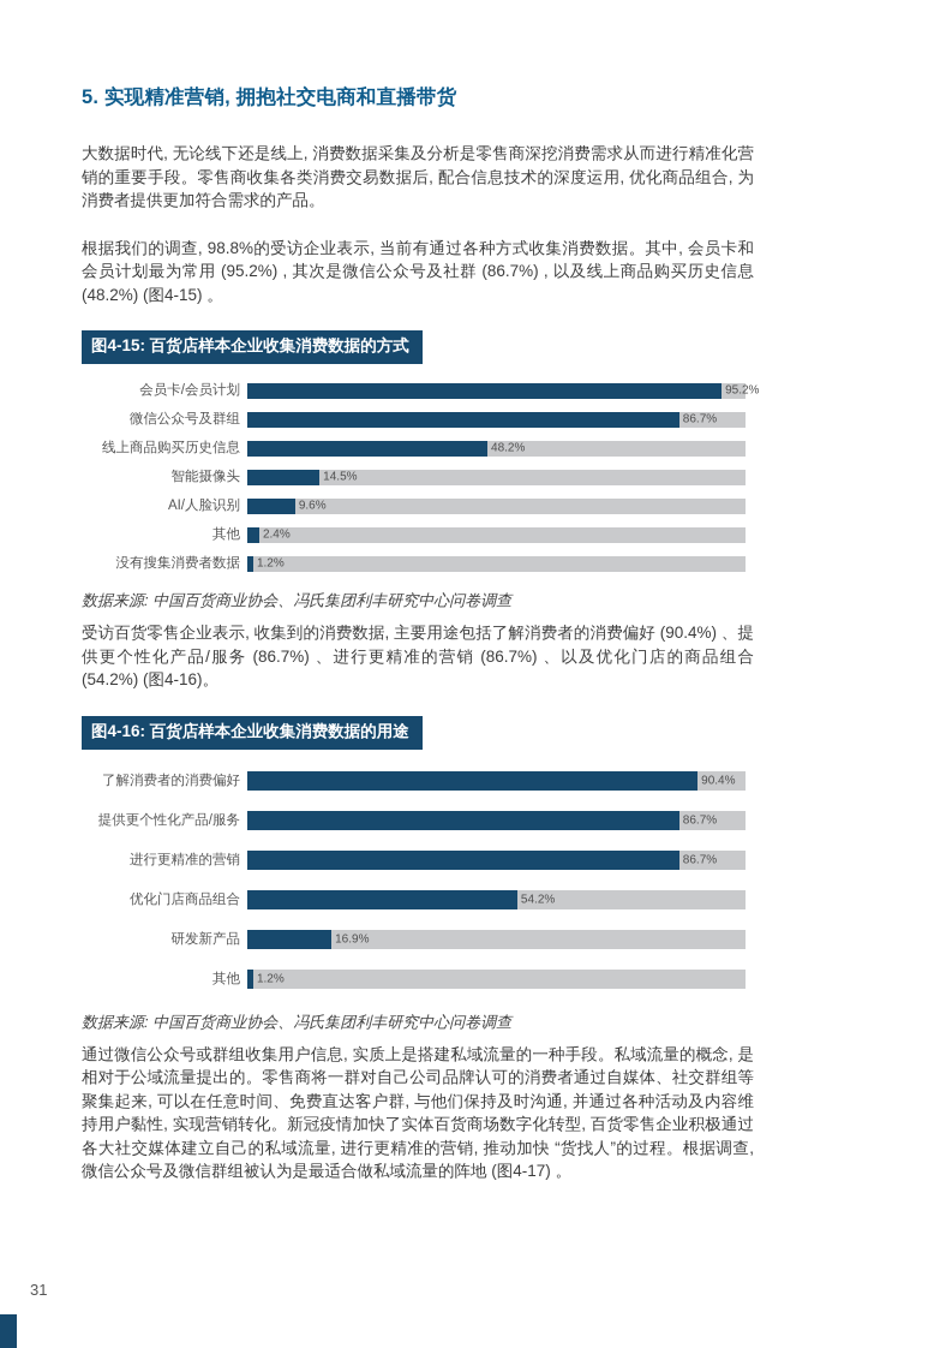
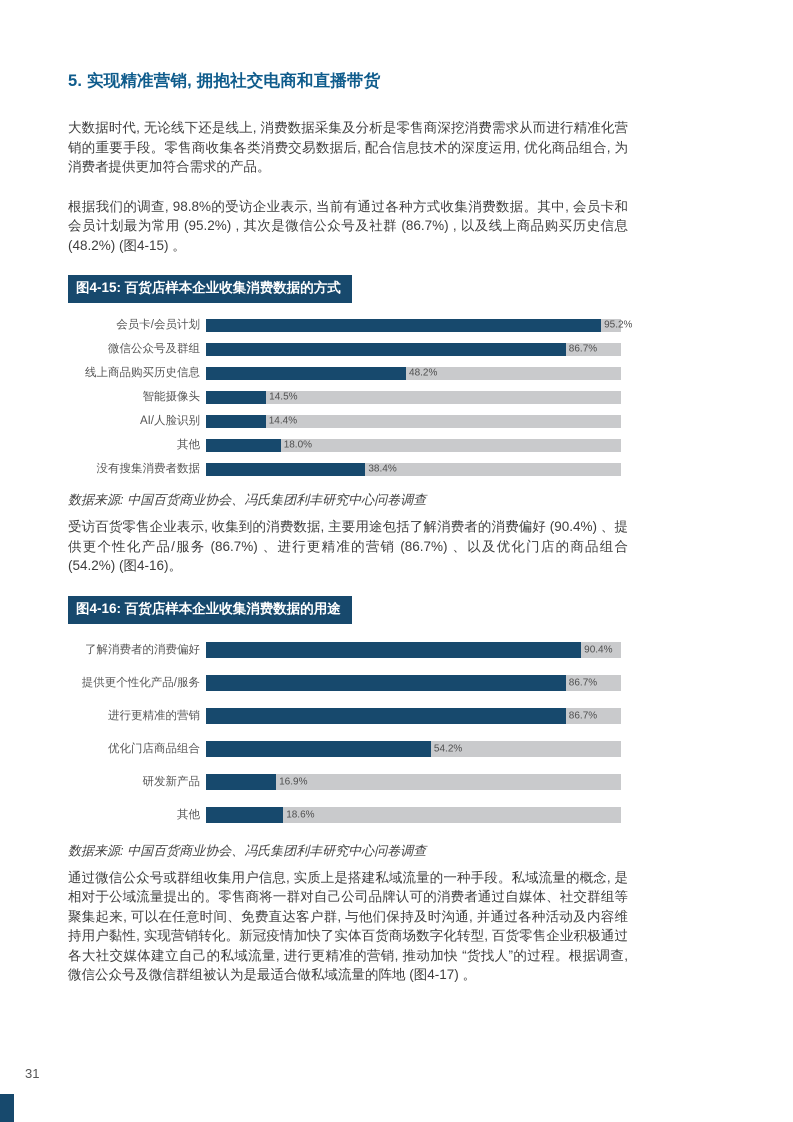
图4-15: 百货店样本企业收集消费数据的方式/AI/人脸识别: 9.6% -> 14.4%
图4-15: 百货店样本企业收集消费数据的方式/其他: 2.4% -> 18.0%
图4-15: 百货店样本企业收集消费数据的方式/没有搜集消费者数据: 1.2% -> 38.4%
图4-16: 百货店样本企业收集消费数据的用途/其他: 1.2% -> 18.6%
